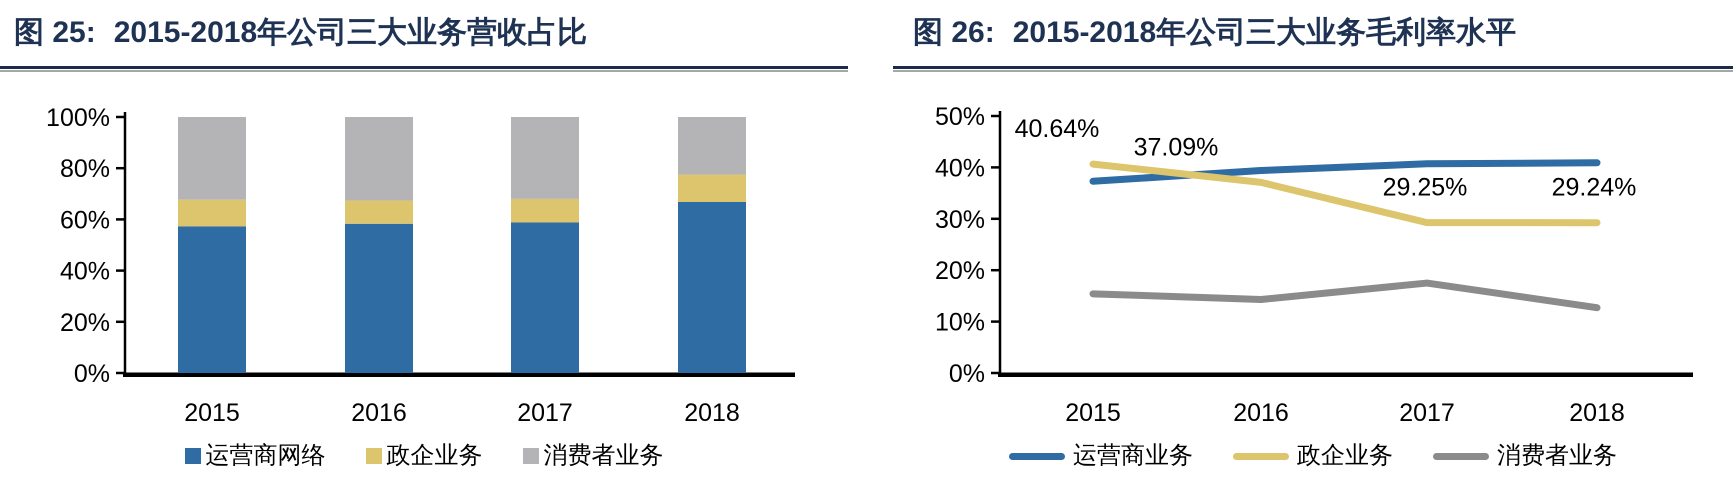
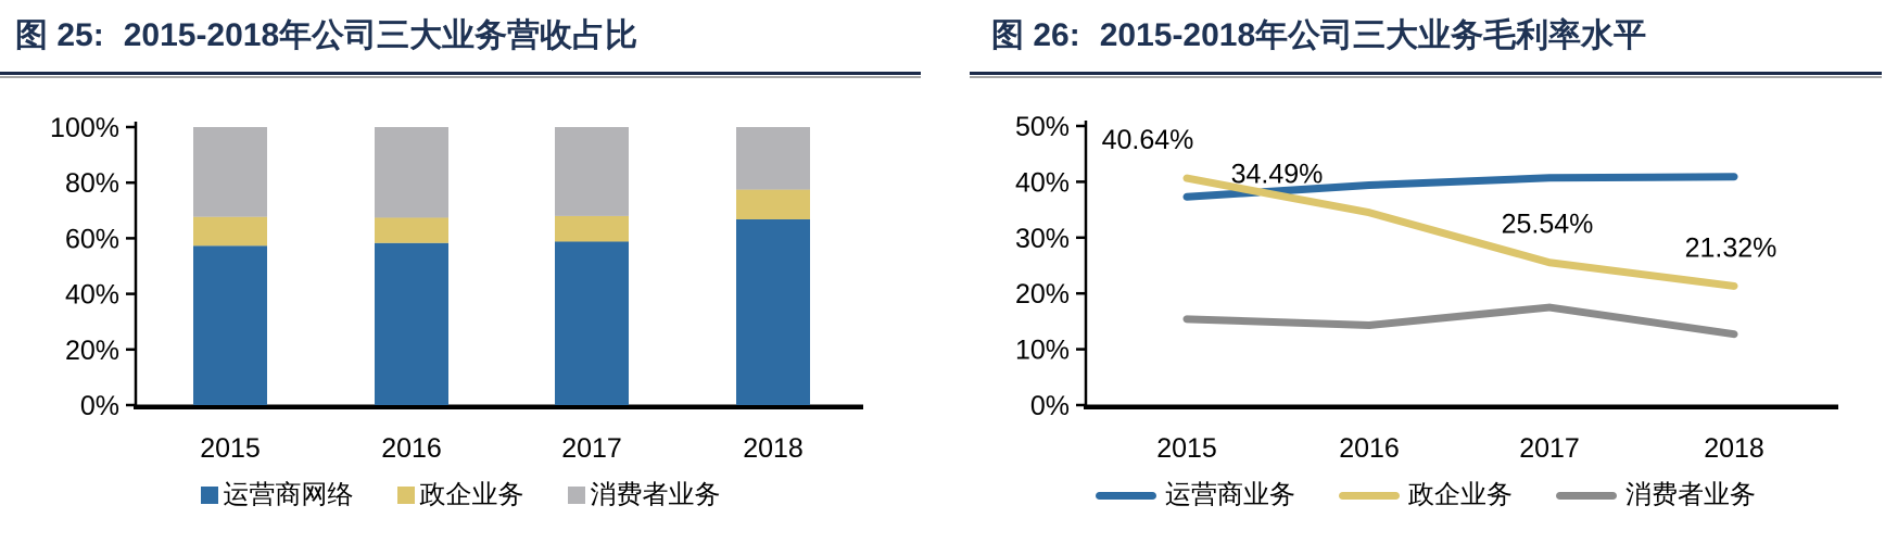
图 26: 2015-2018年公司三大业务毛利率水平/政企业务/2016: 37.09% -> 34.49%
图 26: 2015-2018年公司三大业务毛利率水平/政企业务/2017: 29.25% -> 25.54%
图 26: 2015-2018年公司三大业务毛利率水平/政企业务/2018: 29.24% -> 21.32%
